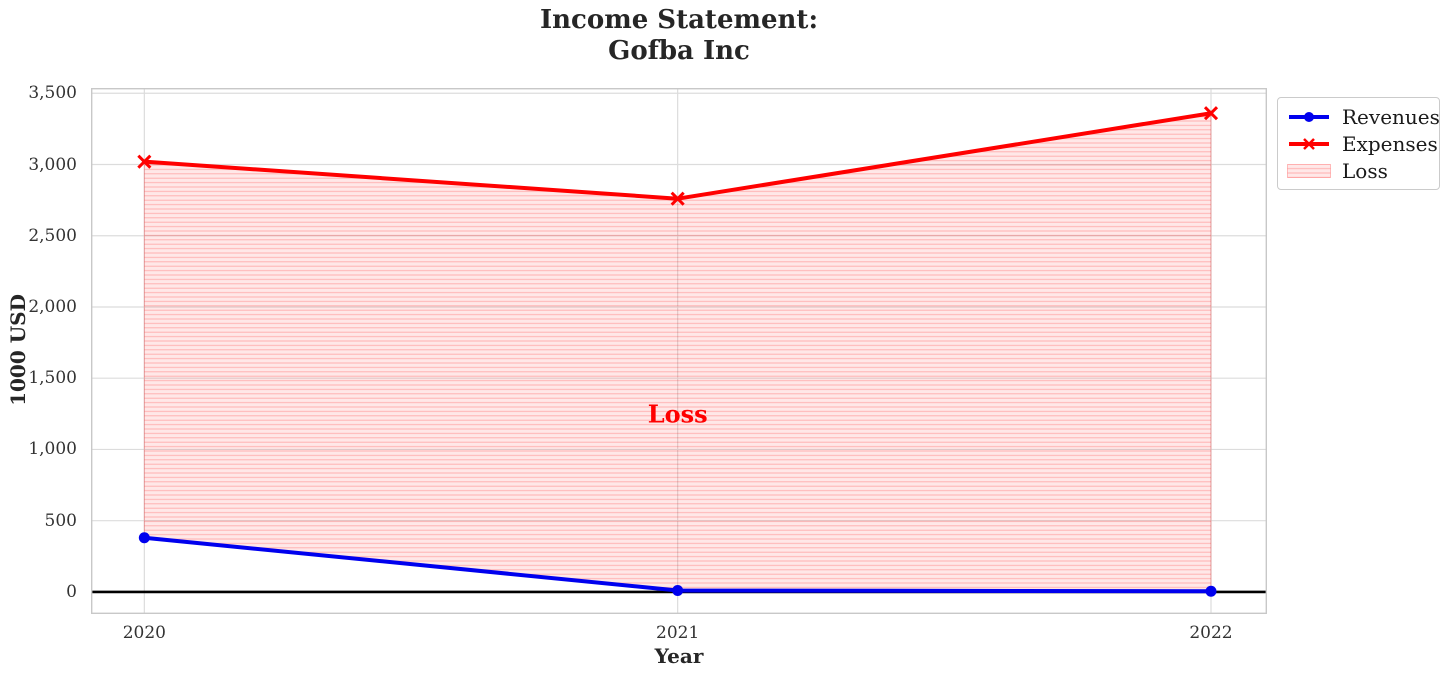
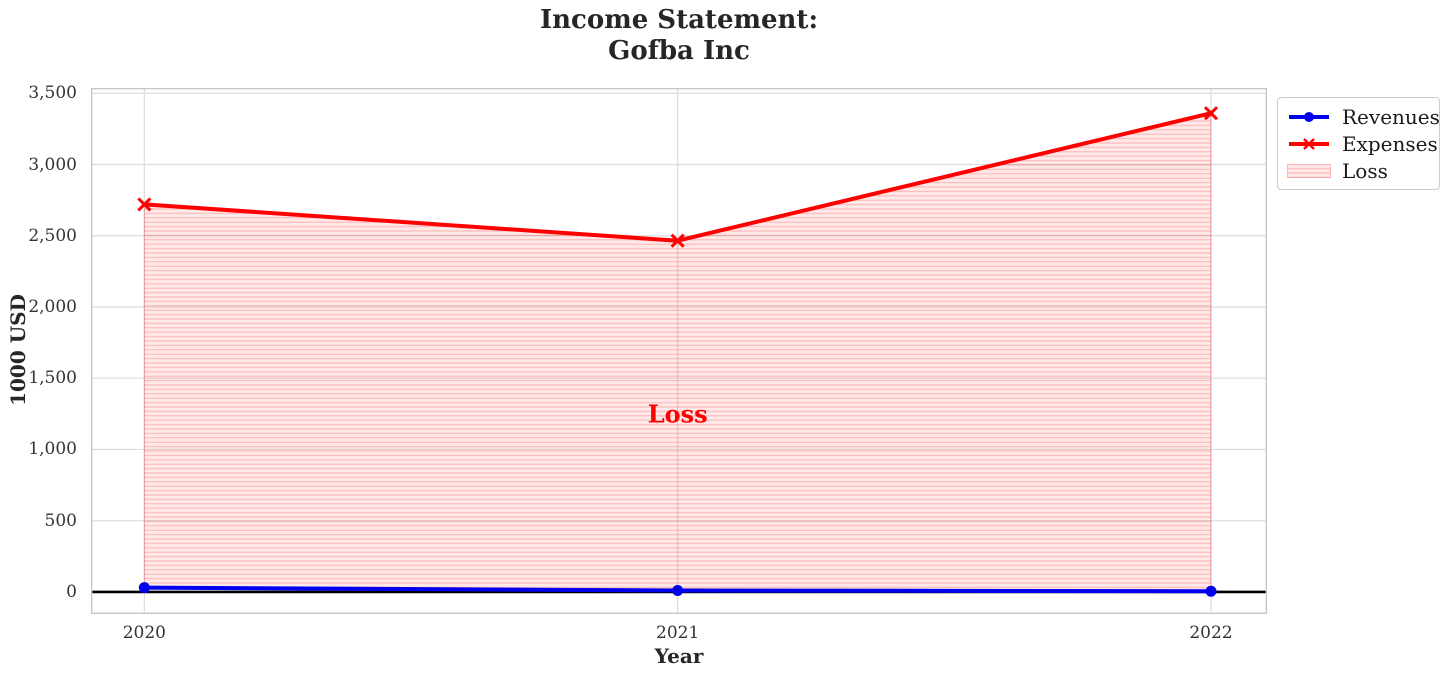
Revenues/2020: 380 -> 30
Expenses/2020: 3020 -> 2720
Expenses/2021: 2760 -> 2460
